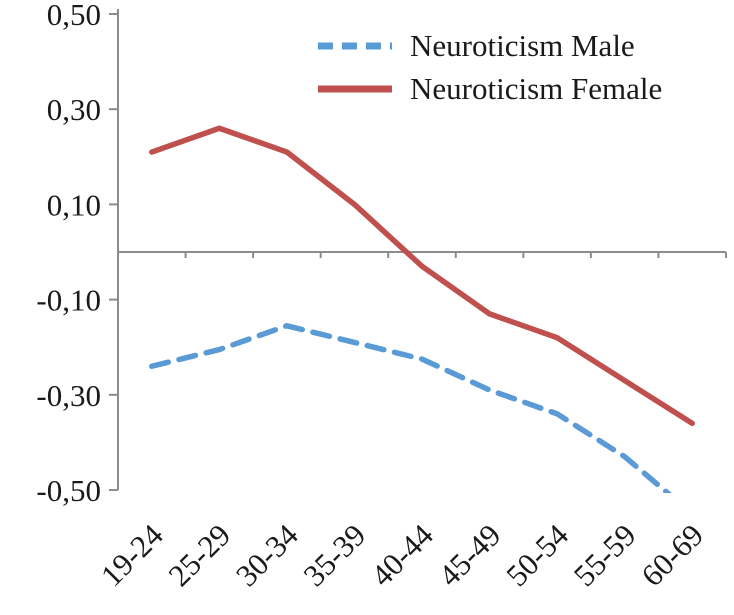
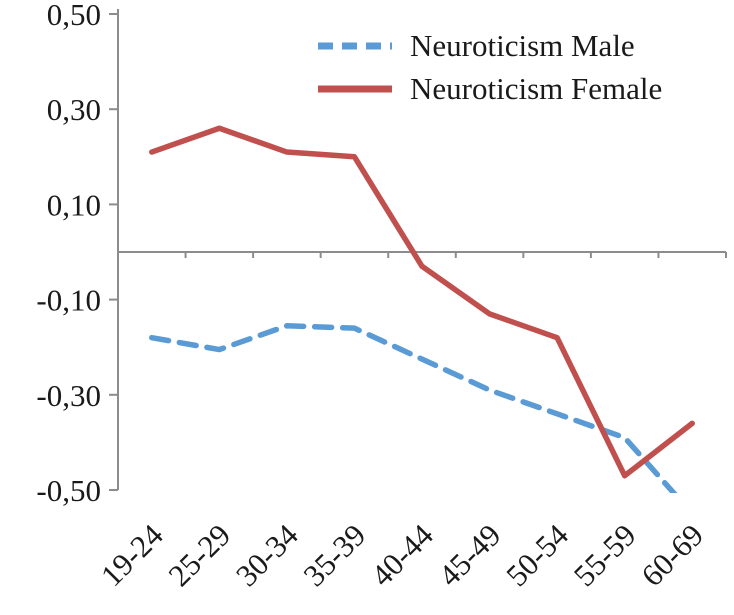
Neuroticism Male/19-24: -0,24 -> -0,18
Neuroticism Male/35-39: -0,19 -> -0,16
Neuroticism Female/35-39: 0,10 -> 0,20
Neuroticism Male/55-59: -0,43 -> -0,39
Neuroticism Female/55-59: -0,27 -> -0,47
